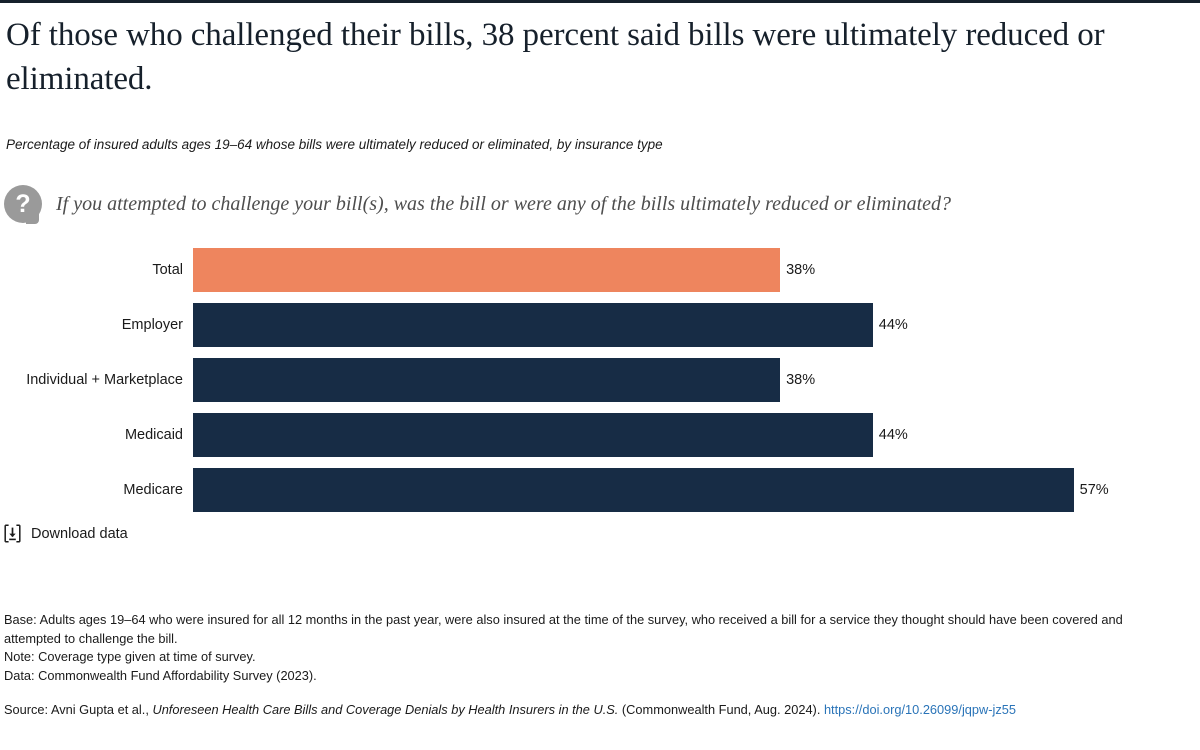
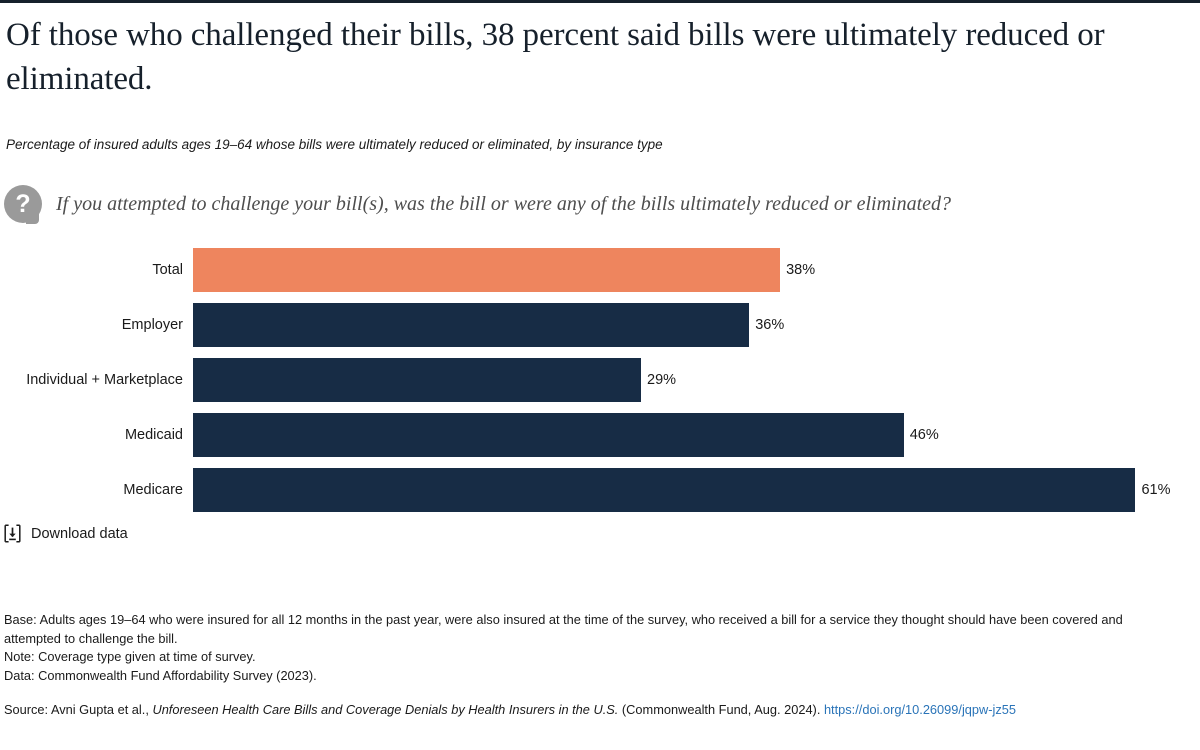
Employer: 44% -> 36%
Individual + Marketplace: 38% -> 29%
Medicaid: 44% -> 46%
Medicare: 57% -> 61%
